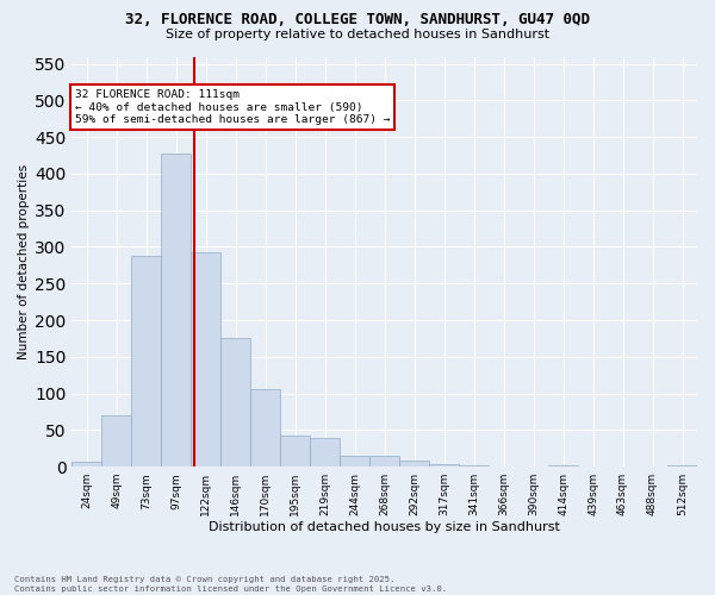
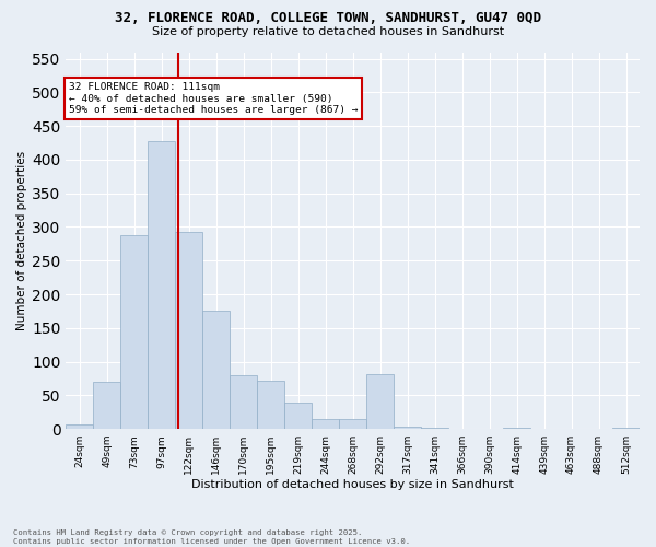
170sqm: 105 -> 80
195sqm: 42 -> 72
292sqm: 8 -> 82
